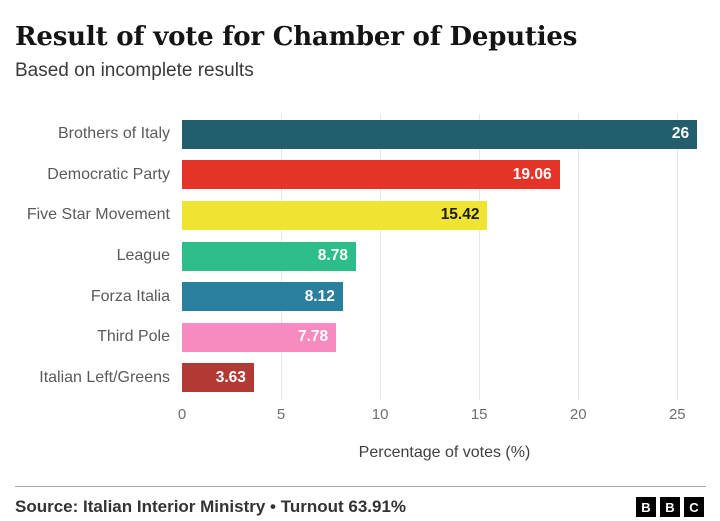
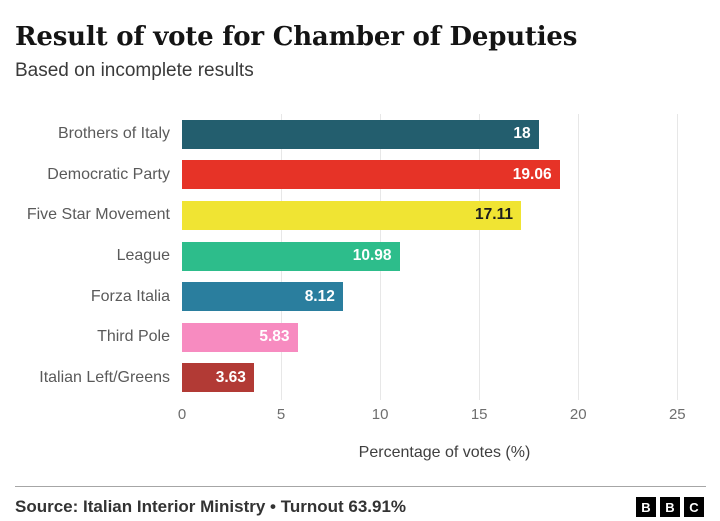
Brothers of Italy: 26 -> 18
Five Star Movement: 15.42 -> 17.11
League: 8.78 -> 10.98
Third Pole: 7.78 -> 5.83
